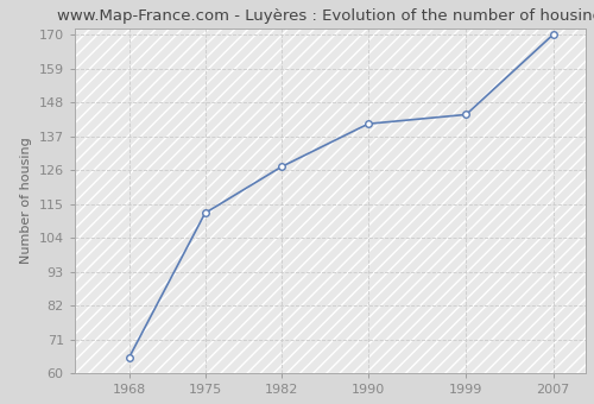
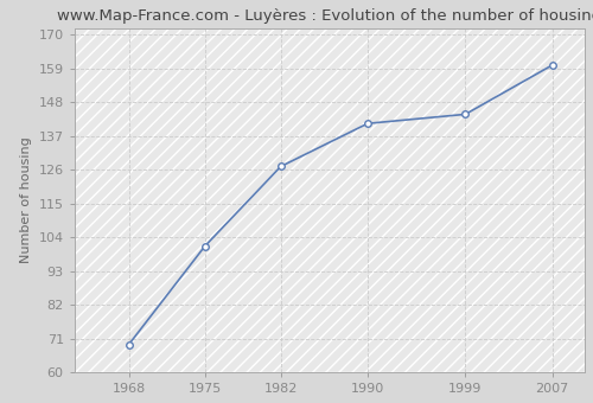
1968: 65 -> 69
1975: 112 -> 101
2007: 170 -> 160
